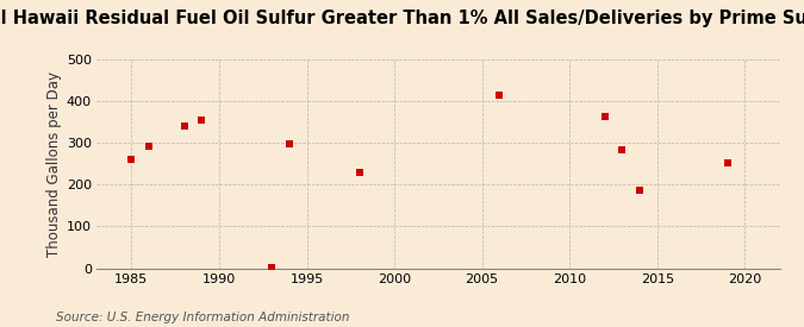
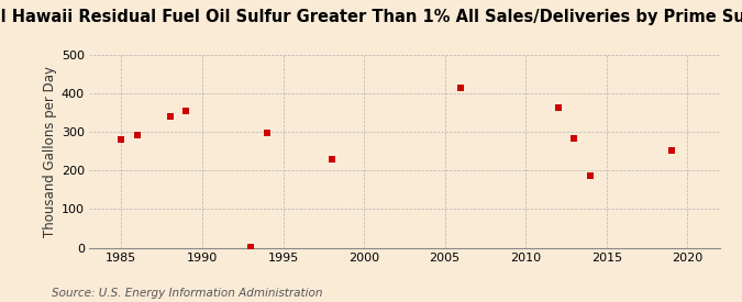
1985: 260 -> 280
